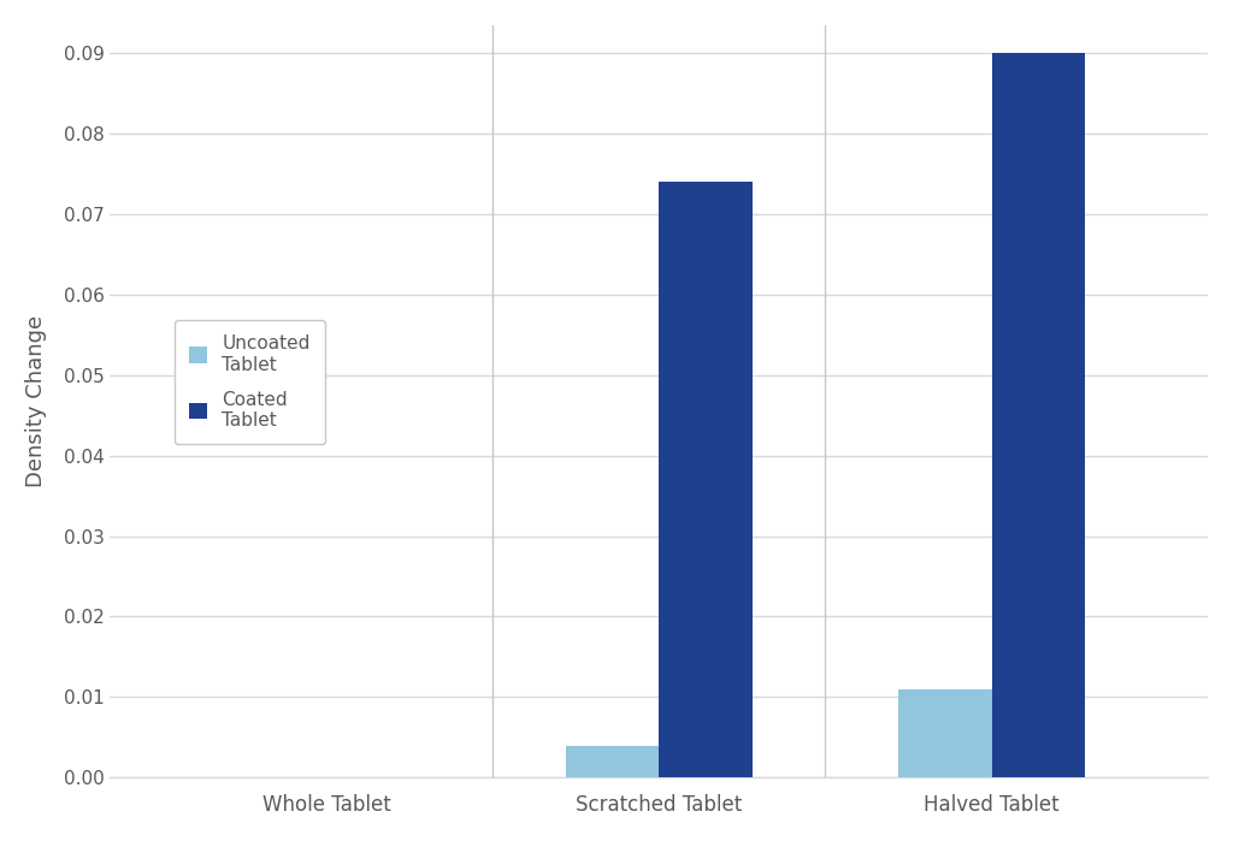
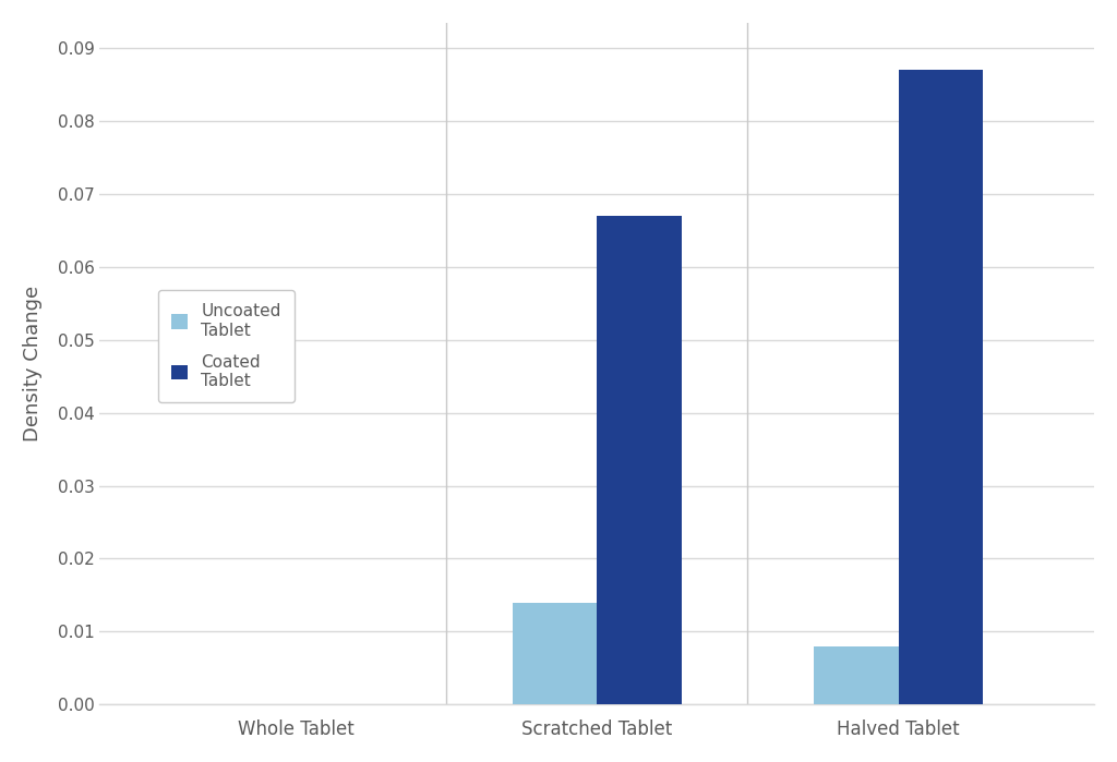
Uncoated Tablet/Scratched Tablet: 0.004 -> 0.014
Coated Tablet/Scratched Tablet: 0.074 -> 0.067
Uncoated Tablet/Halved Tablet: 0.011 -> 0.008
Coated Tablet/Halved Tablet: 0.090 -> 0.087
